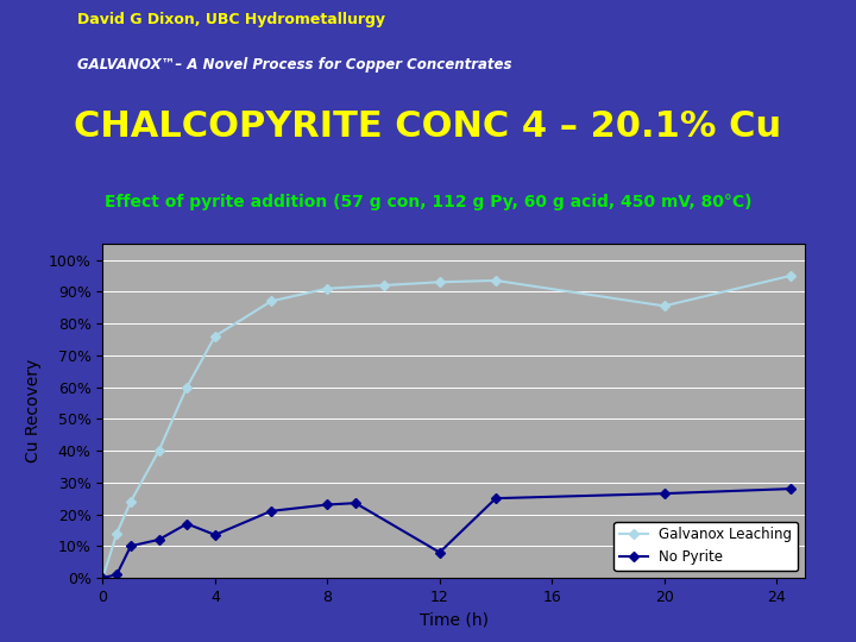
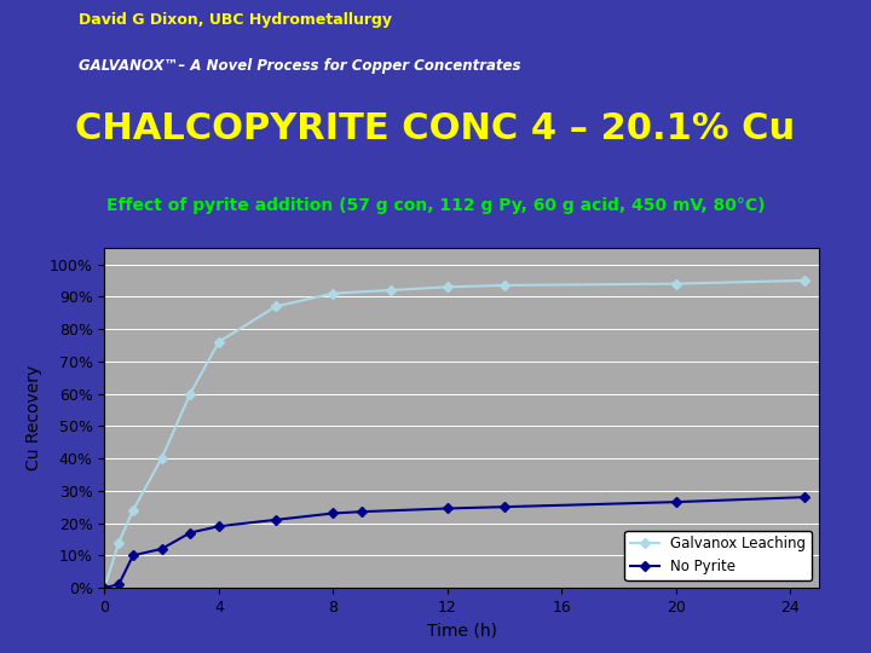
No Pyrite/4: 13.5% -> 19.0%
No Pyrite/12: 8.0% -> 24.5%
Galvanox Leaching/20: 85.5% -> 94.0%
